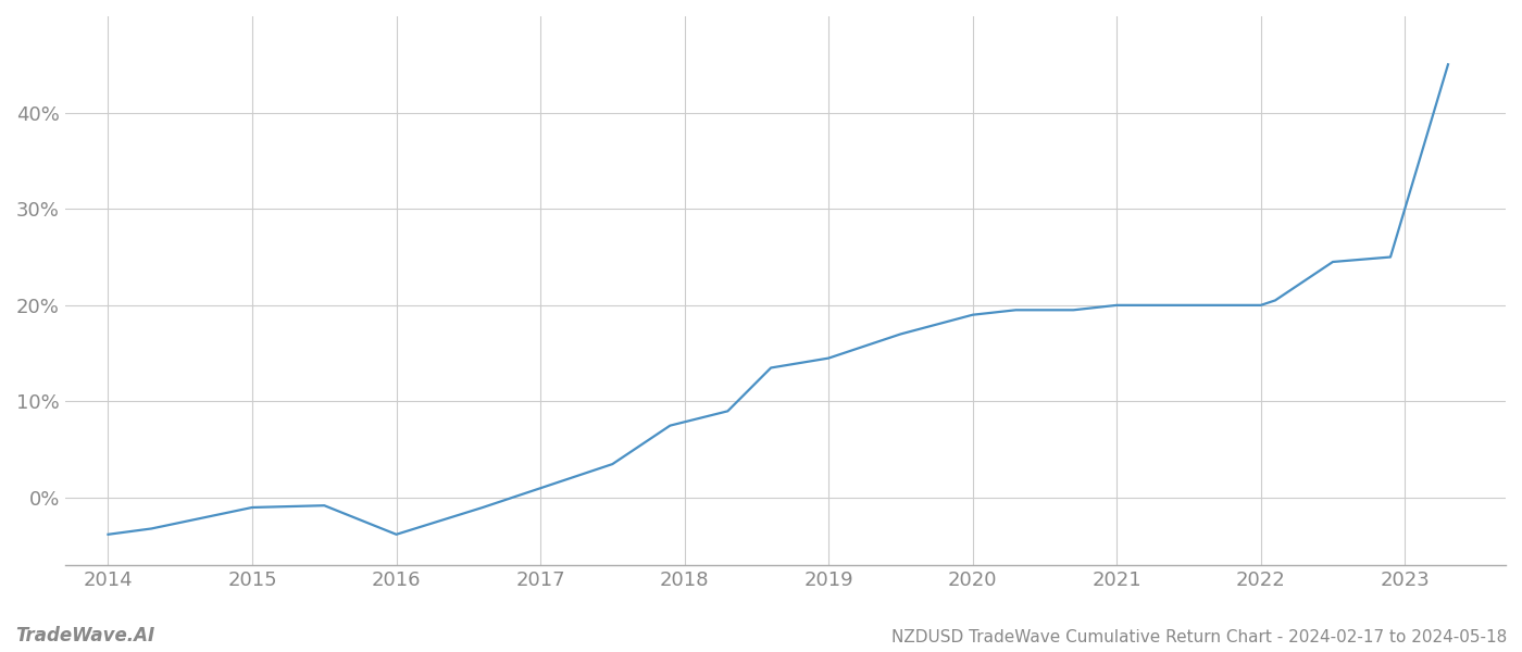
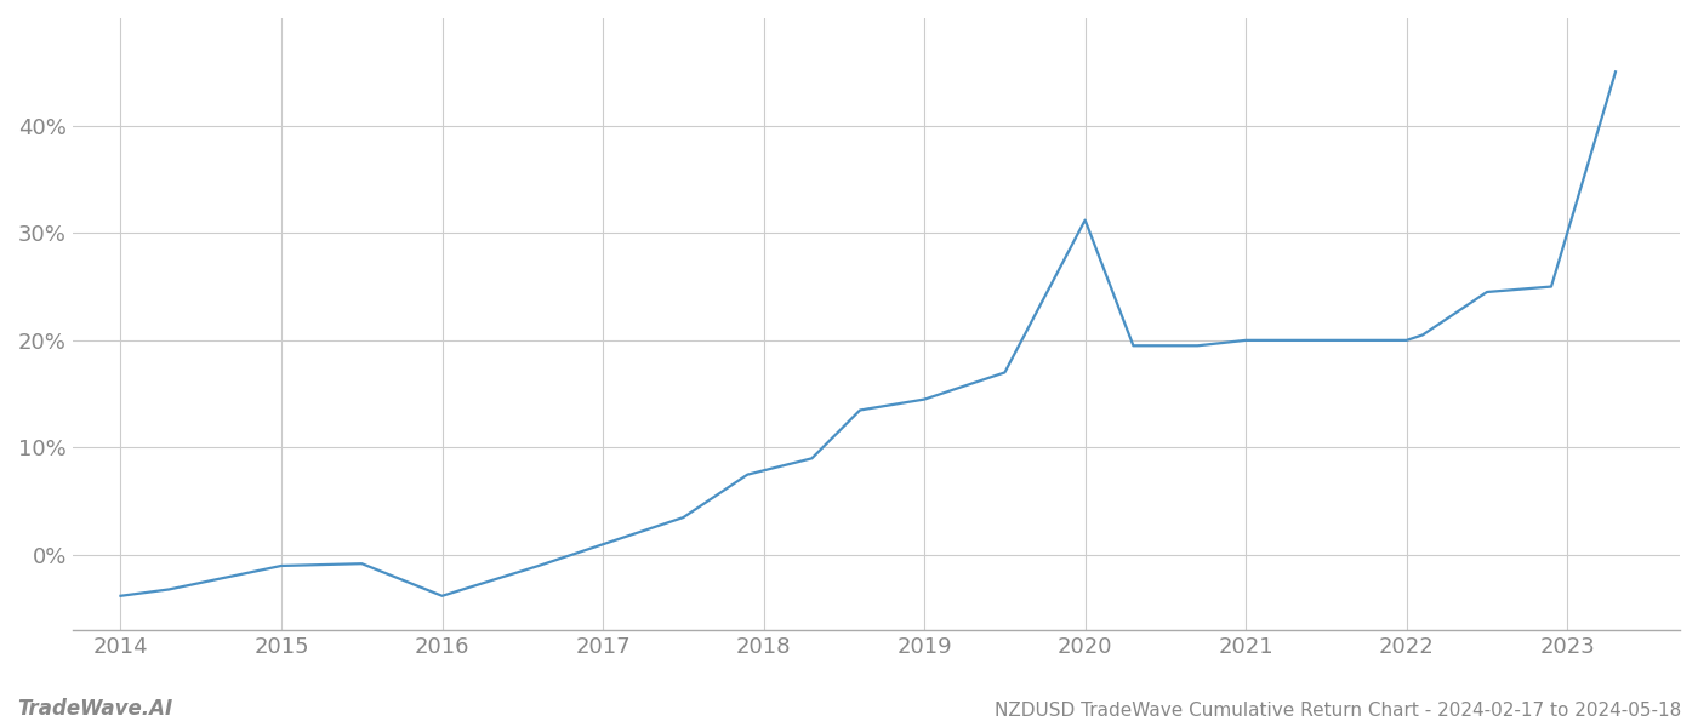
2020: 19.0% -> 31.2%
